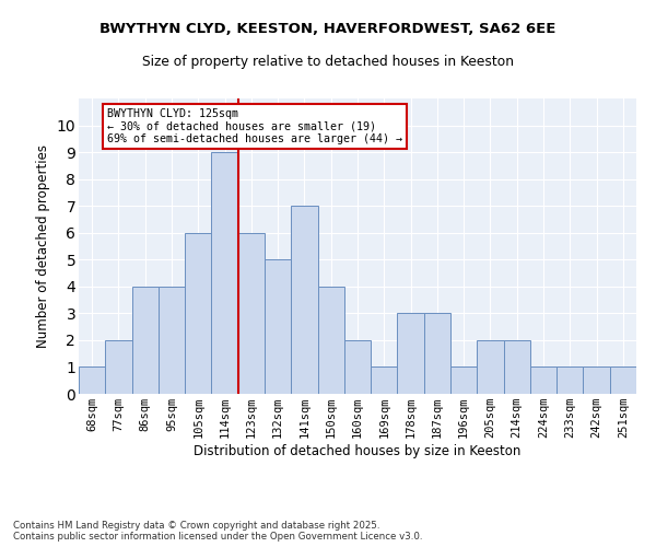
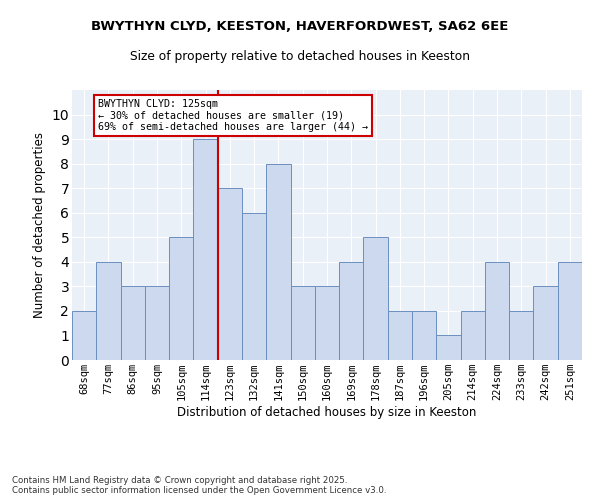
68sqm: 1 -> 2
77sqm: 2 -> 4
86sqm: 4 -> 3
95sqm: 4 -> 3
105sqm: 6 -> 5
123sqm: 6 -> 7
132sqm: 5 -> 6
141sqm: 7 -> 8
150sqm: 4 -> 3
160sqm: 2 -> 3
169sqm: 1 -> 4
178sqm: 3 -> 5
187sqm: 3 -> 2
196sqm: 1 -> 2
205sqm: 2 -> 1
224sqm: 1 -> 4
233sqm: 1 -> 2
242sqm: 1 -> 3
251sqm: 1 -> 4
